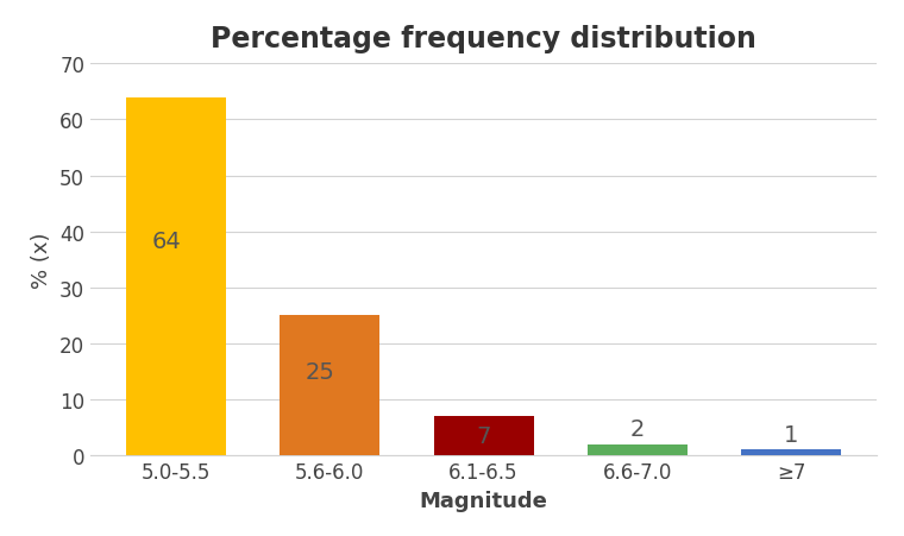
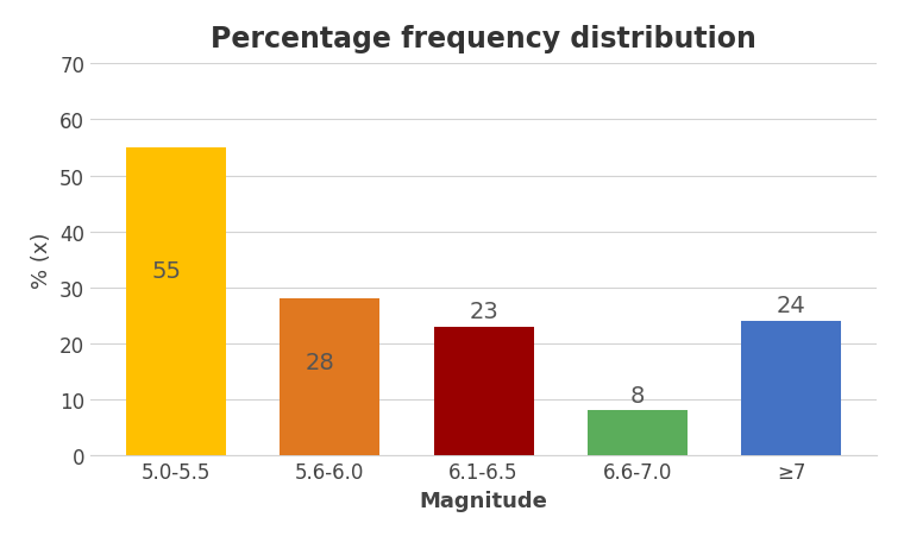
5.0-5.5: 64 -> 55
5.6-6.0: 25 -> 28
6.1-6.5: 7 -> 23
6.6-7.0: 2 -> 8
≥7: 1 -> 24
